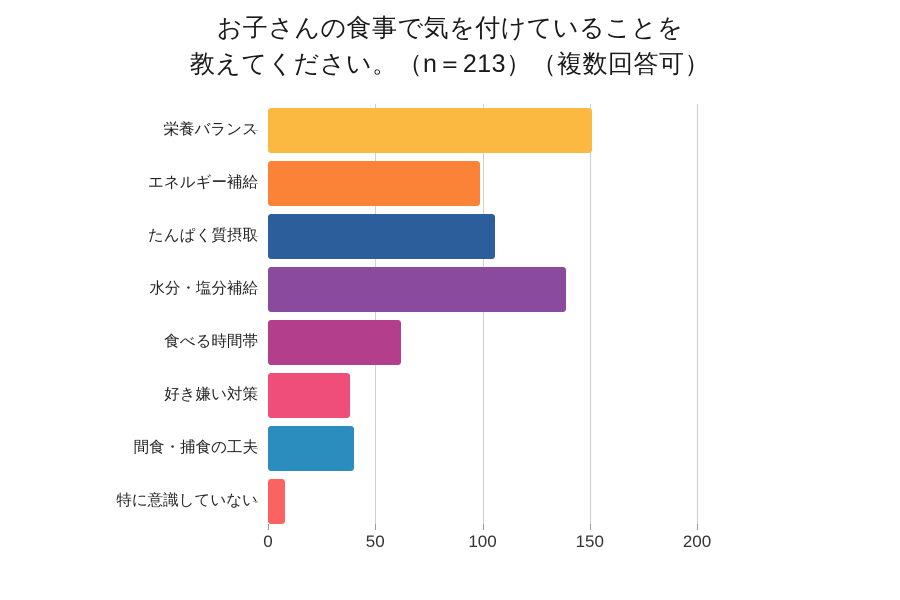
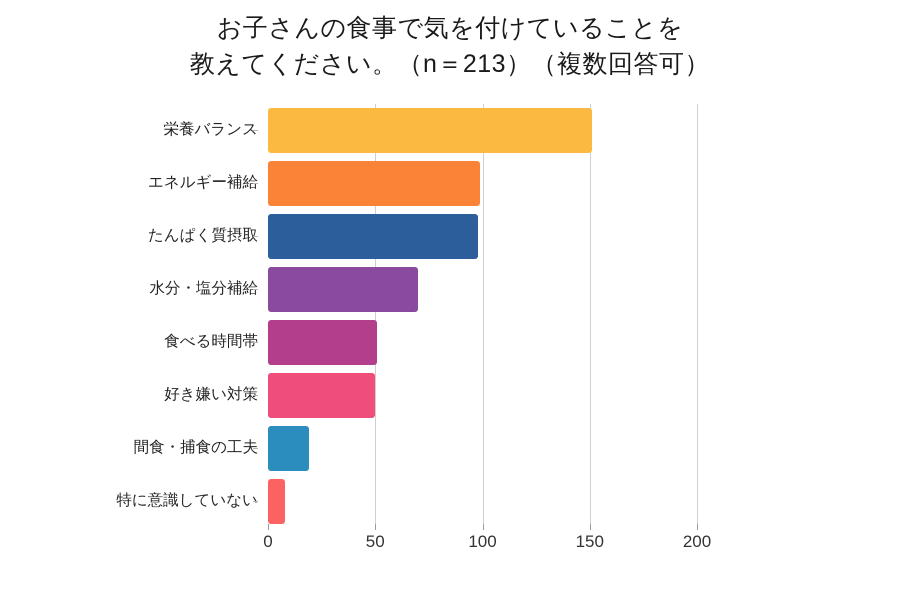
たんぱく質摂取: 106 -> 98
水分・塩分補給: 139 -> 70
食べる時間帯: 62 -> 51
好き嫌い対策: 38 -> 50
間食・捕食の工夫: 40 -> 19
